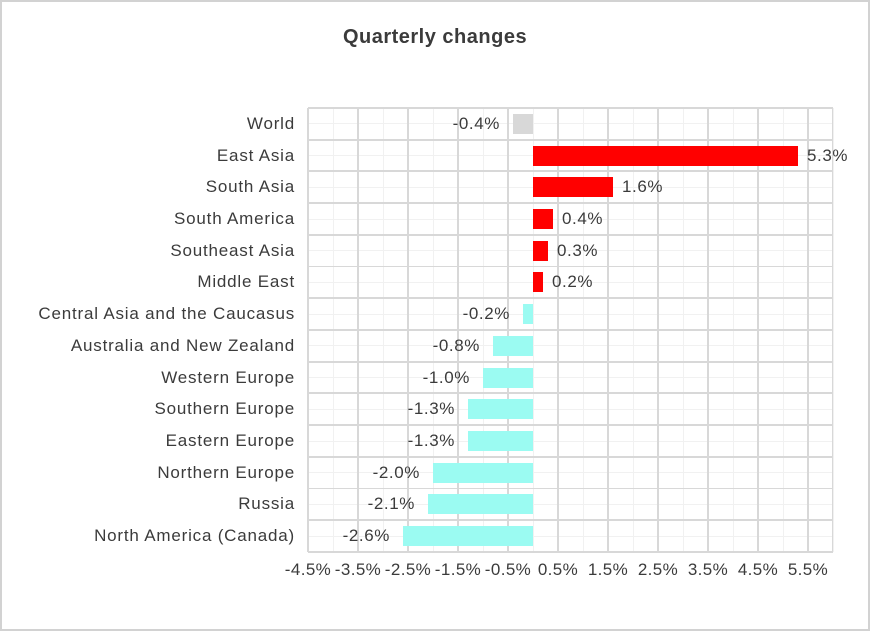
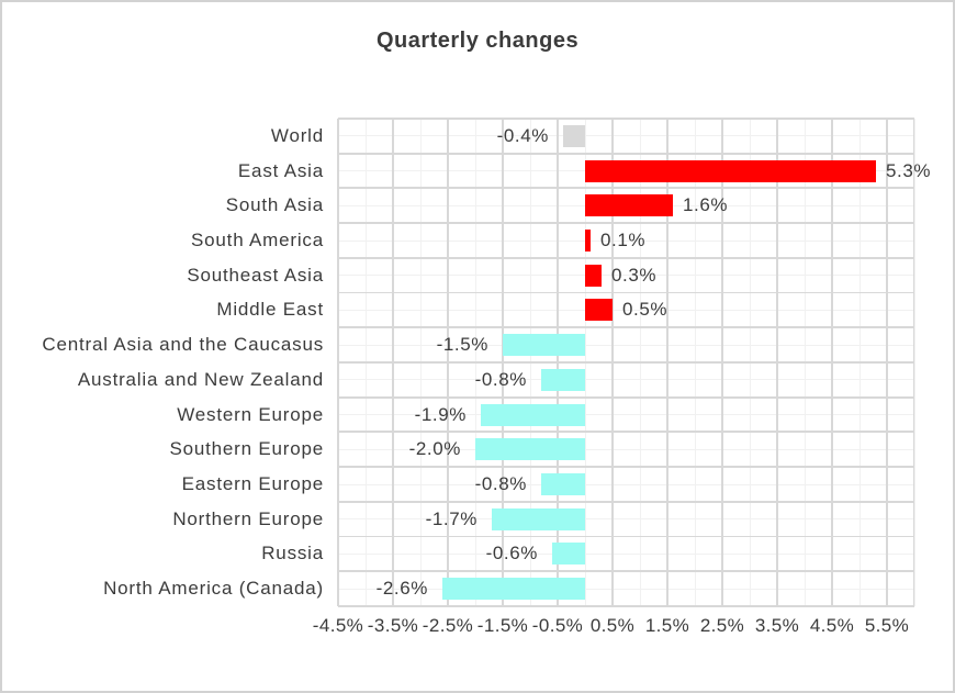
South America: 0.4% -> 0.1%
Middle East: 0.2% -> 0.5%
Central Asia and the Caucasus: -0.2% -> -1.5%
Western Europe: -1.0% -> -1.9%
Southern Europe: -1.3% -> -2.0%
Eastern Europe: -1.3% -> -0.8%
Northern Europe: -2.0% -> -1.7%
Russia: -2.1% -> -0.6%
